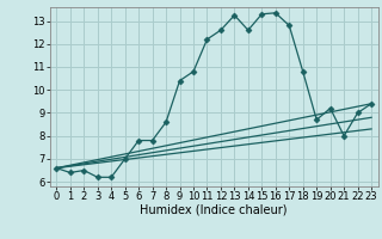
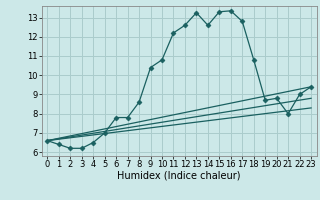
2: 6.5 -> 6.2
4: 6.2 -> 6.5
20: 9.2 -> 8.8
